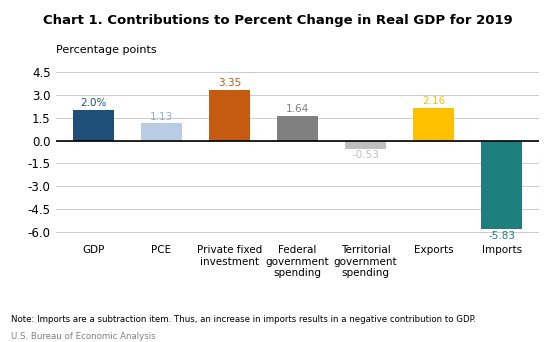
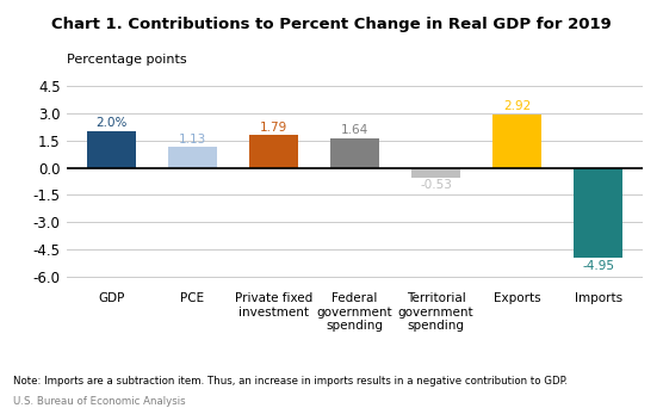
Private fixed investment: 3.35 -> 1.79
Exports: 2.16 -> 2.92
Imports: -5.83 -> -4.95
